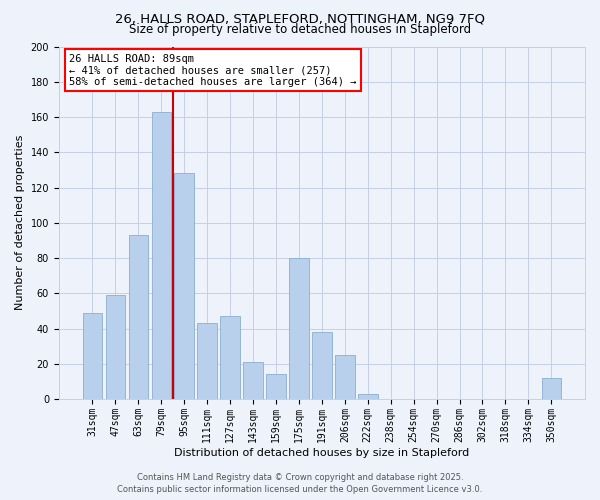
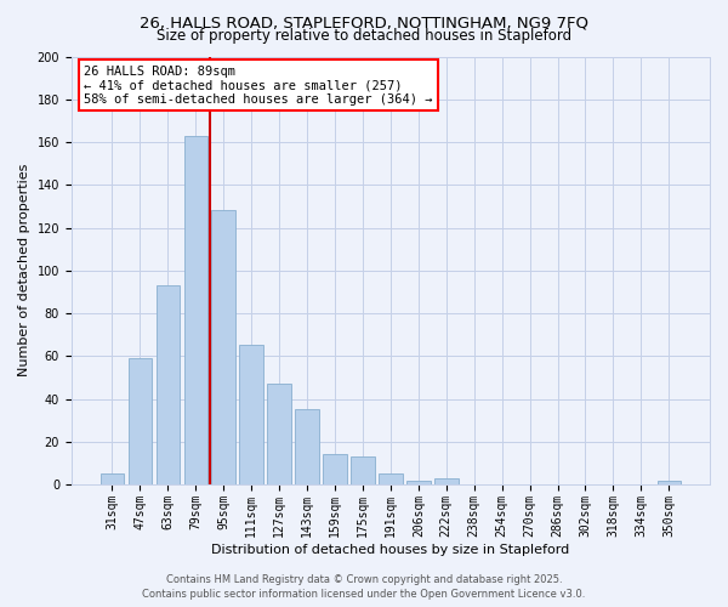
31sqm: 49 -> 5
111sqm: 43 -> 65
143sqm: 21 -> 35
175sqm: 80 -> 13
191sqm: 38 -> 5
206sqm: 25 -> 2
350sqm: 12 -> 2
